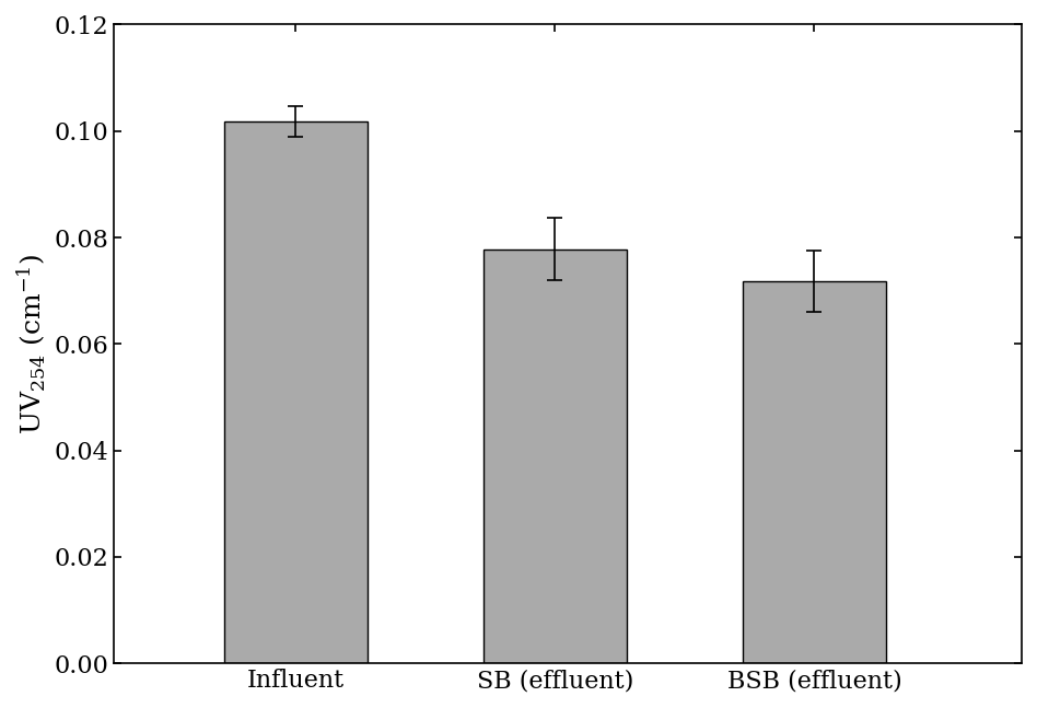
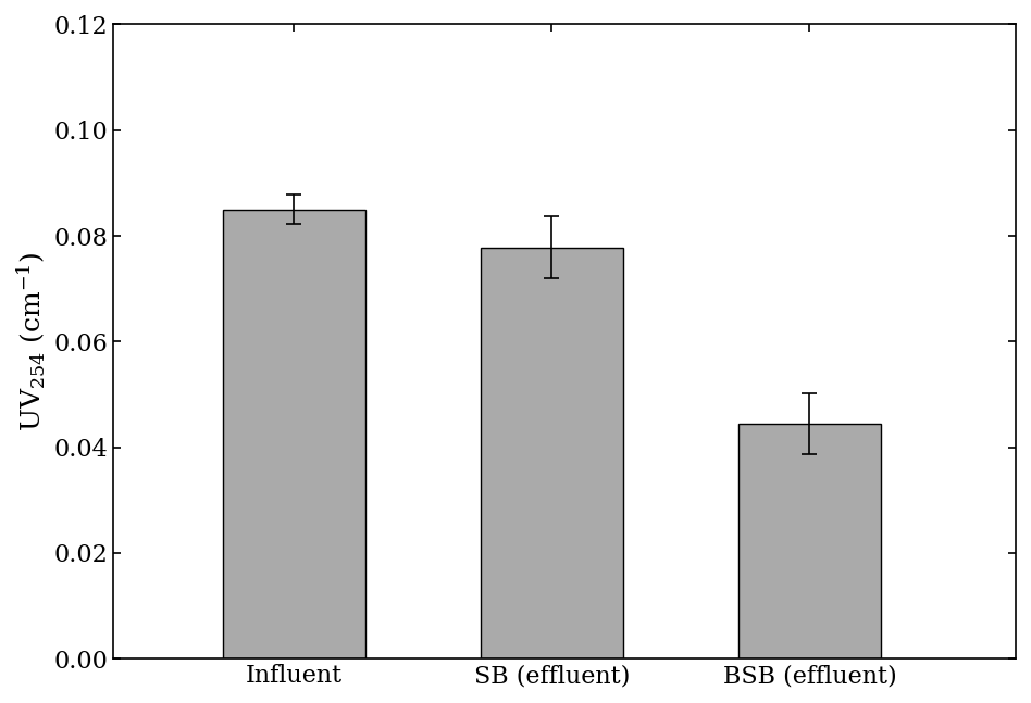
Influent: 0.1018 -> 0.0850
BSB (effluent): 0.0718 -> 0.0445
